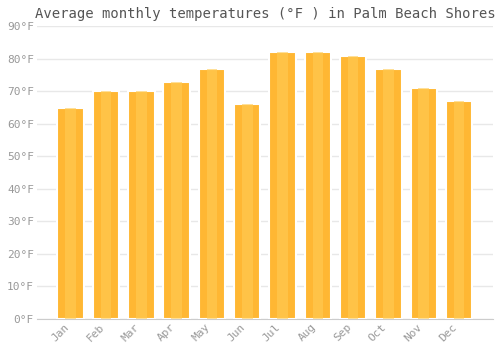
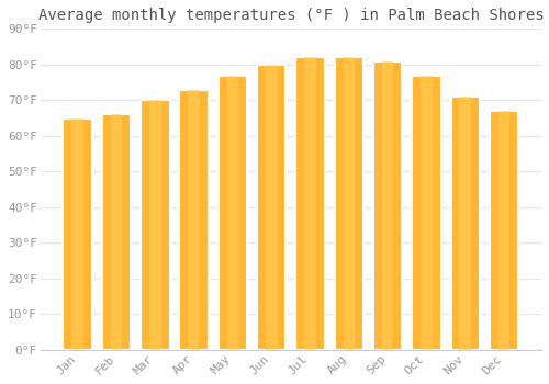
Feb: 70°F -> 66°F
Jun: 66°F -> 80°F
